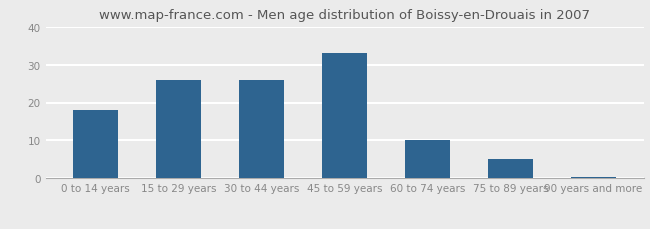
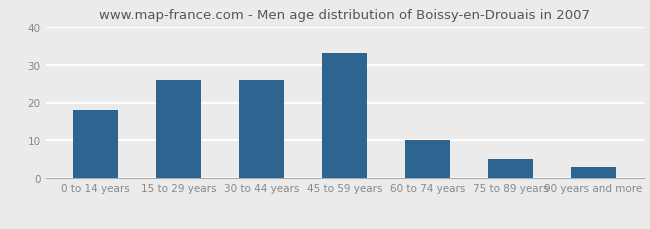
90 years and more: 0.5 -> 3.0
